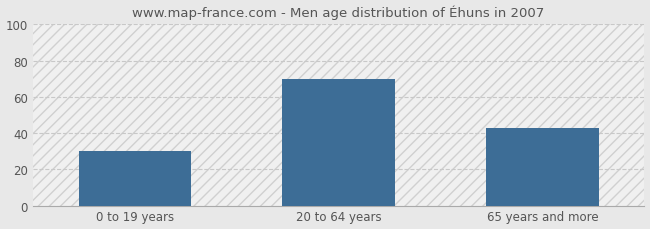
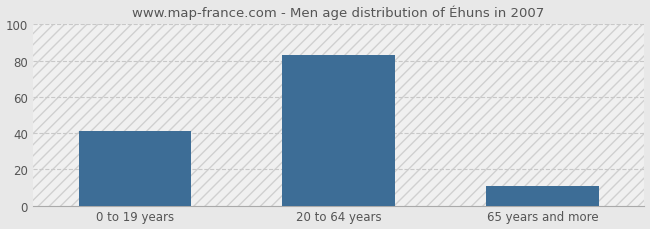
0 to 19 years: 30 -> 41
20 to 64 years: 70 -> 83
65 years and more: 43 -> 11
